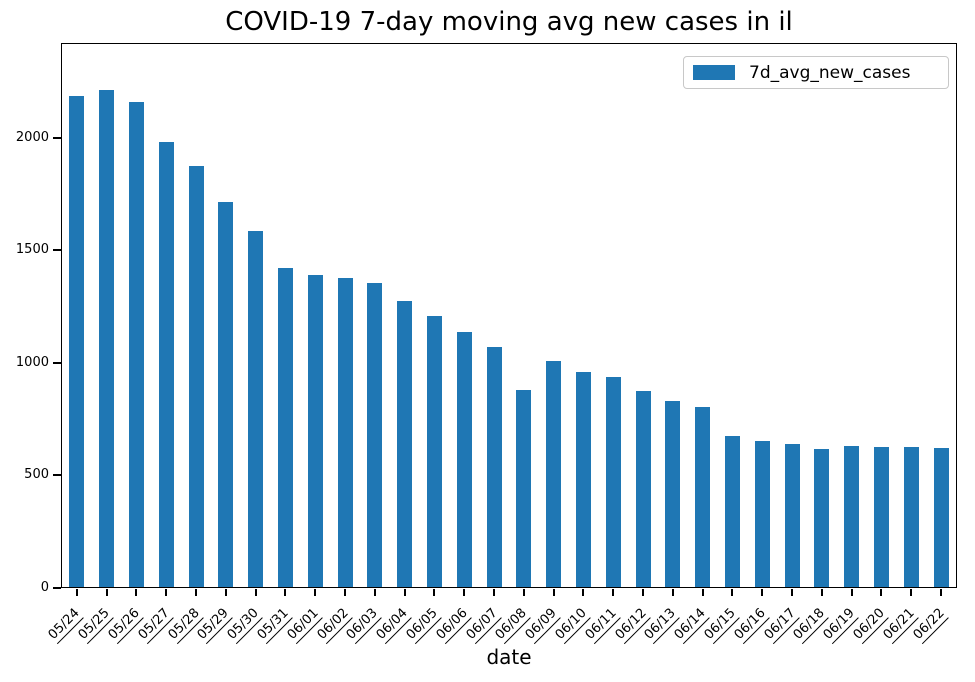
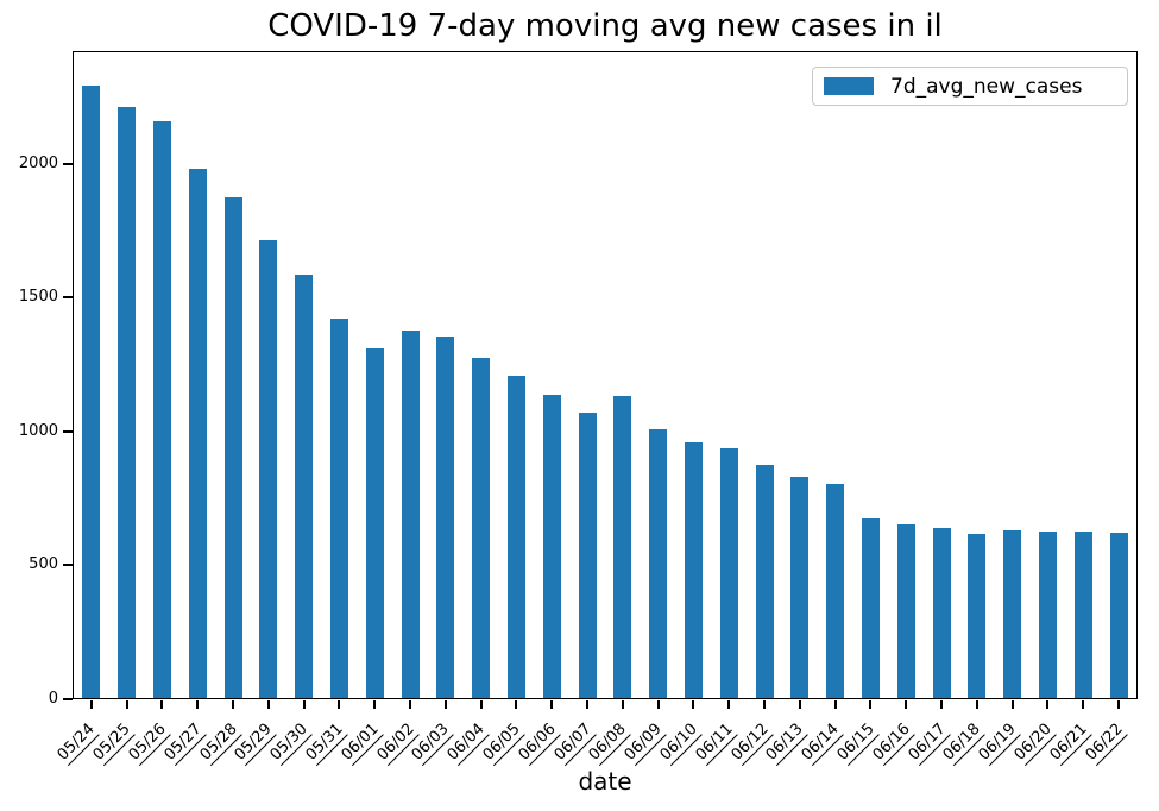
05/24: 2190 -> 2300
06/01: 1390 -> 1310
06/08: 880 -> 1130
